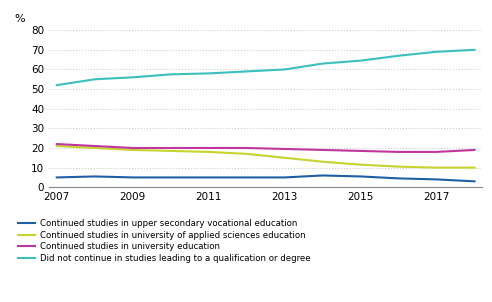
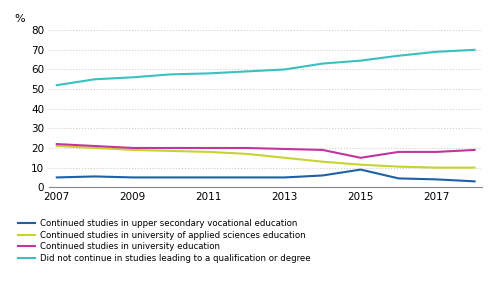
Continued studies in upper secondary vocational education/2015: 6 -> 9
Continued studies in university education/2015: 18 -> 15
